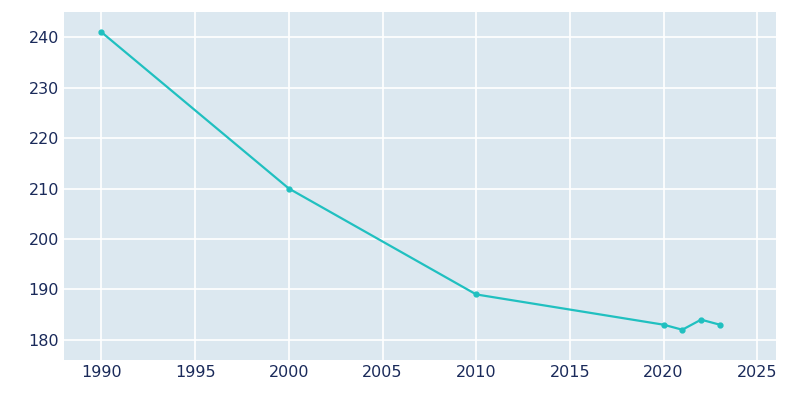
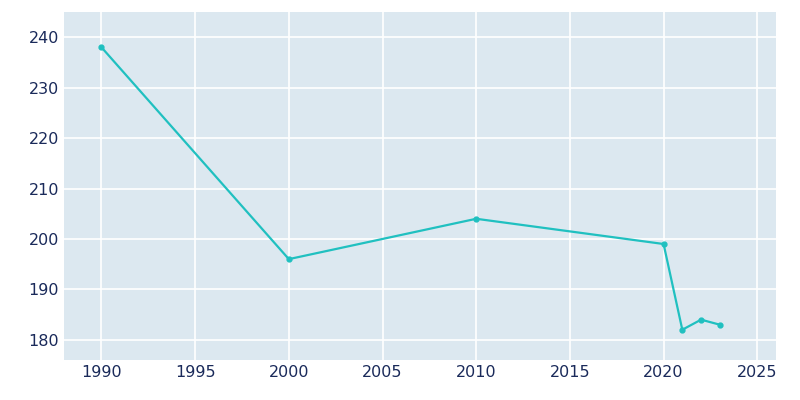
1990: 241 -> 238
2000: 210 -> 196
2010: 189 -> 204
2020: 183 -> 199
